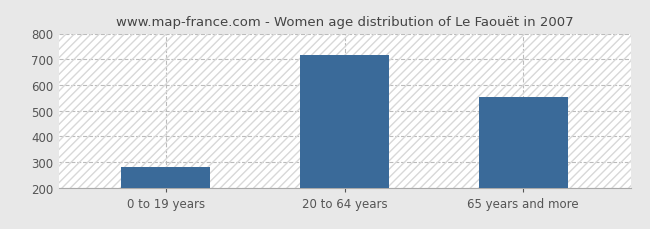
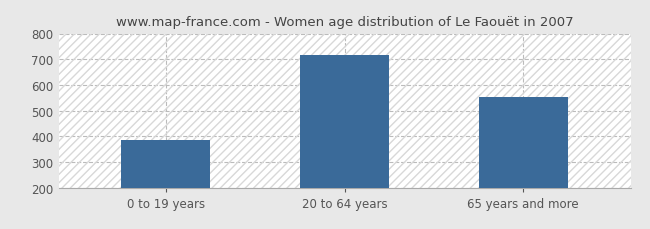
0 to 19 years: 280 -> 385
